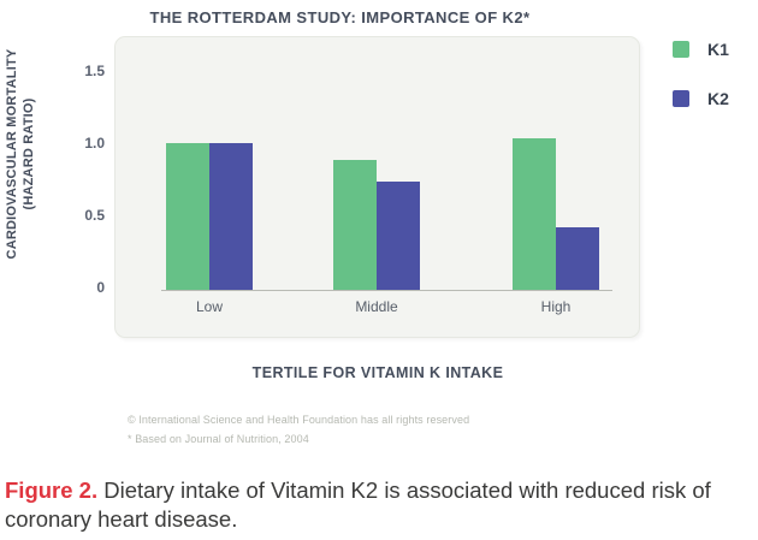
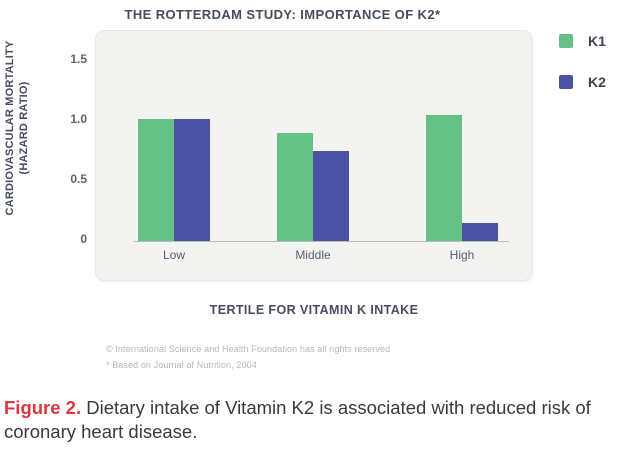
K2/High: 0.43 -> 0.15
